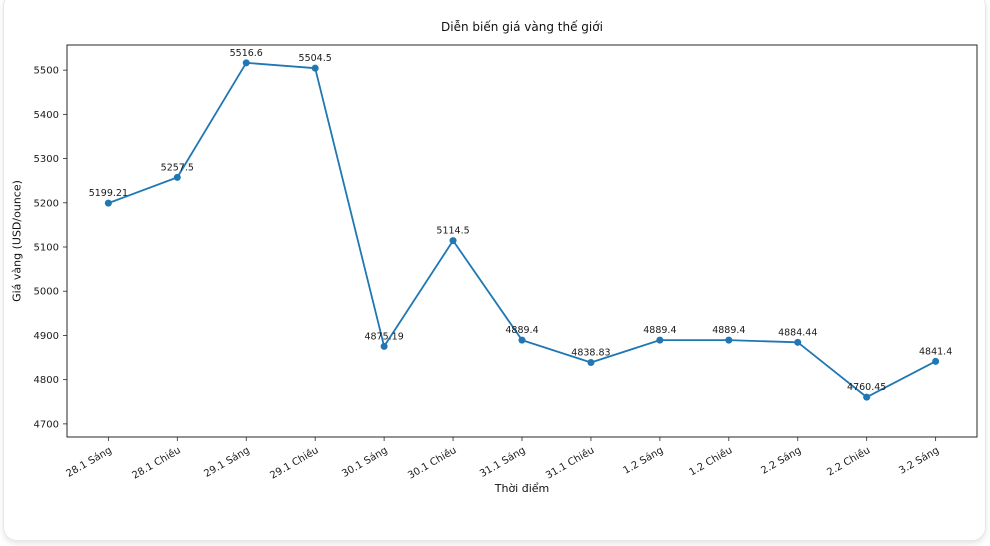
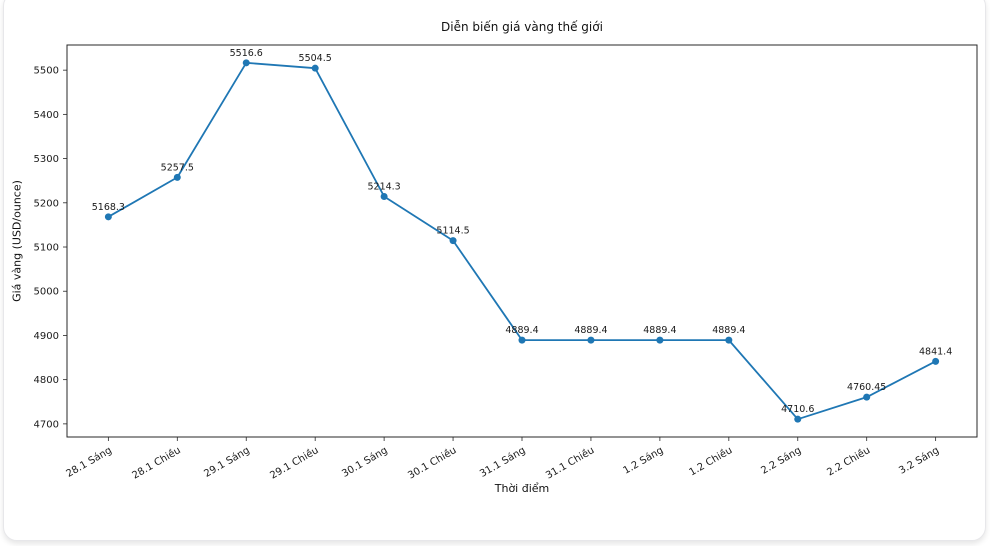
28.1 Sáng: 5199.21 -> 5168.3
30.1 Sáng: 4875.19 -> 5214.3
31.1 Chiều: 4838.83 -> 4889.4
2.2 Sáng: 4884.44 -> 4710.6
